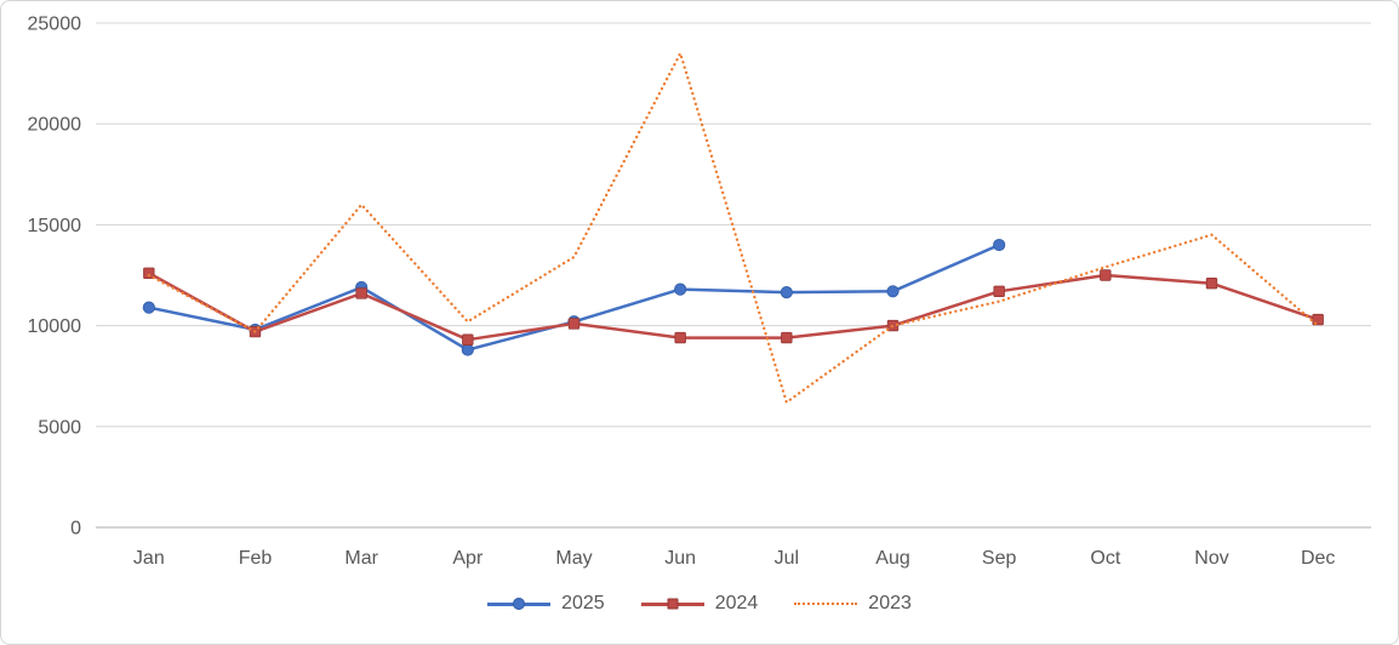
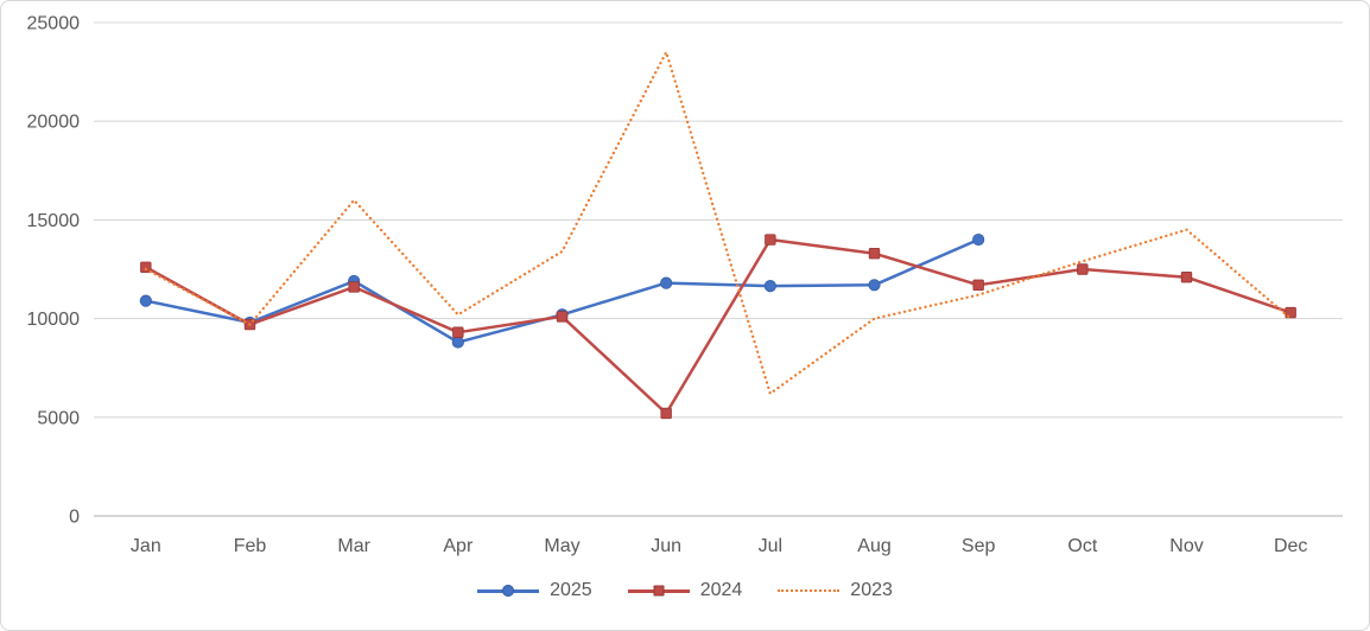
2024/Jun: 9400 -> 5200
2024/Jul: 9400 -> 14000
2024/Aug: 10000 -> 13300
